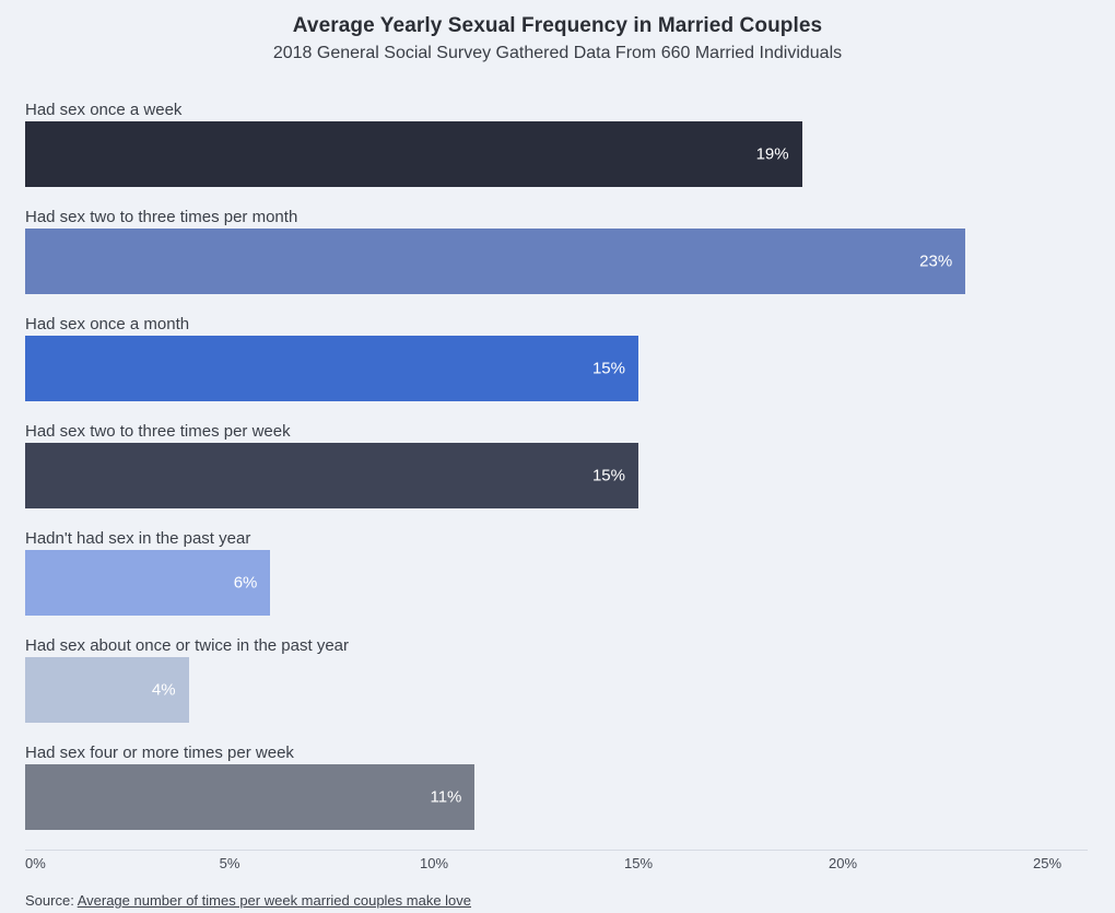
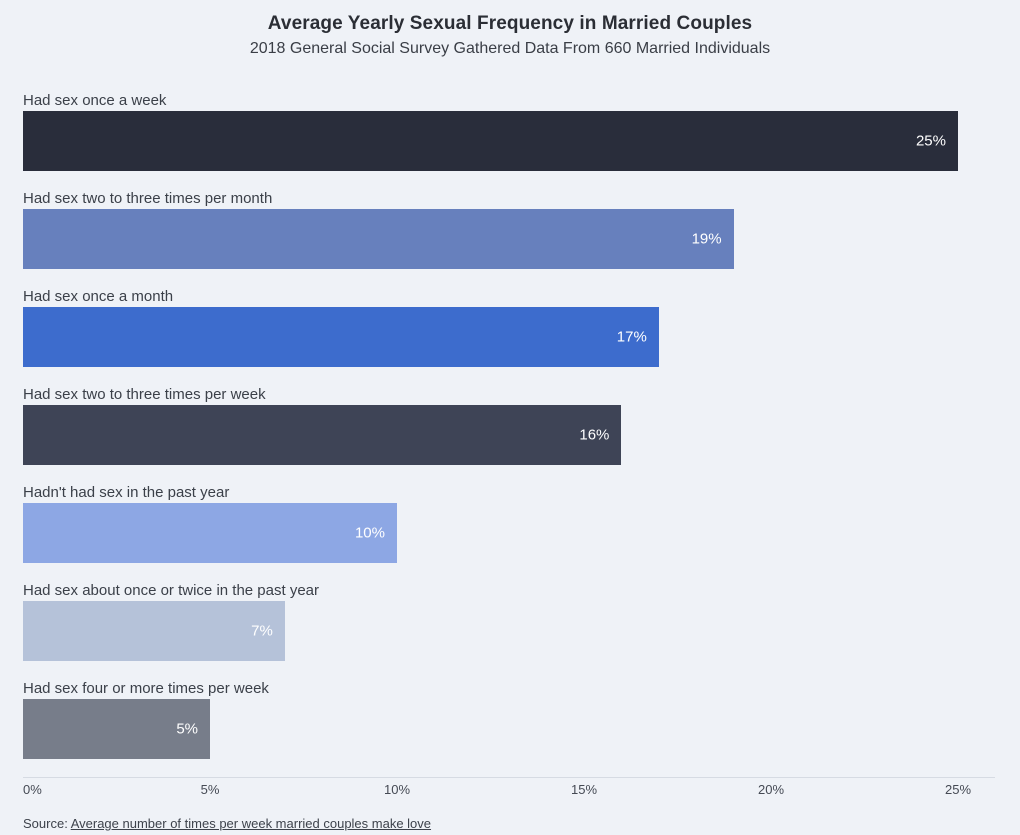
Had sex once a week: 19% -> 25%
Had sex two to three times per month: 23% -> 19%
Had sex once a month: 15% -> 17%
Had sex two to three times per week: 15% -> 16%
Hadn't had sex in the past year: 6% -> 10%
Had sex about once or twice in the past year: 4% -> 7%
Had sex four or more times per week: 11% -> 5%
